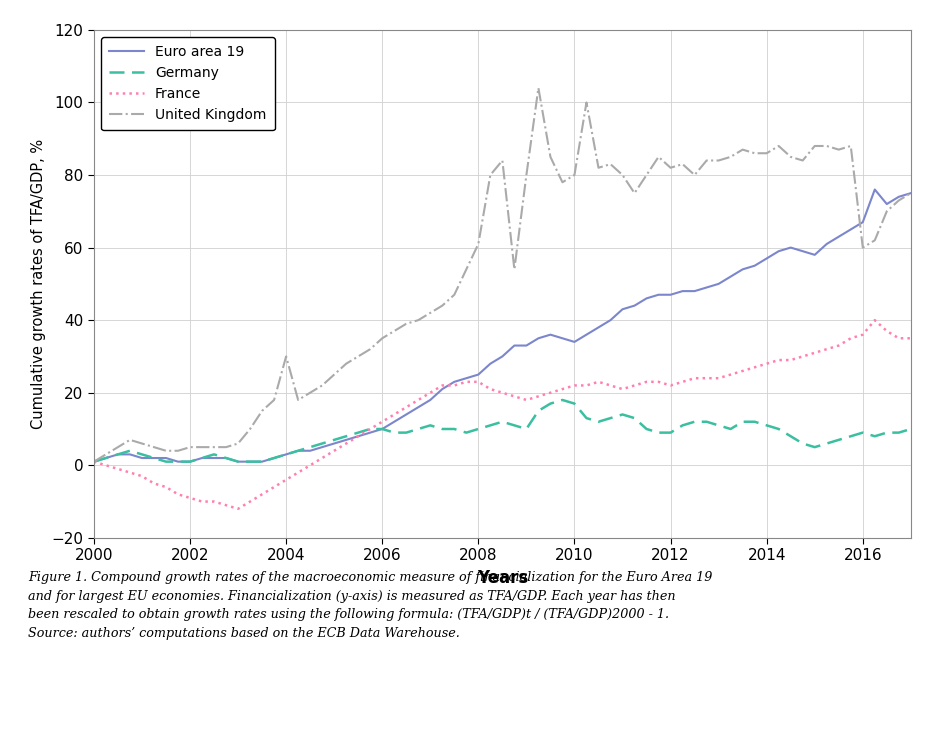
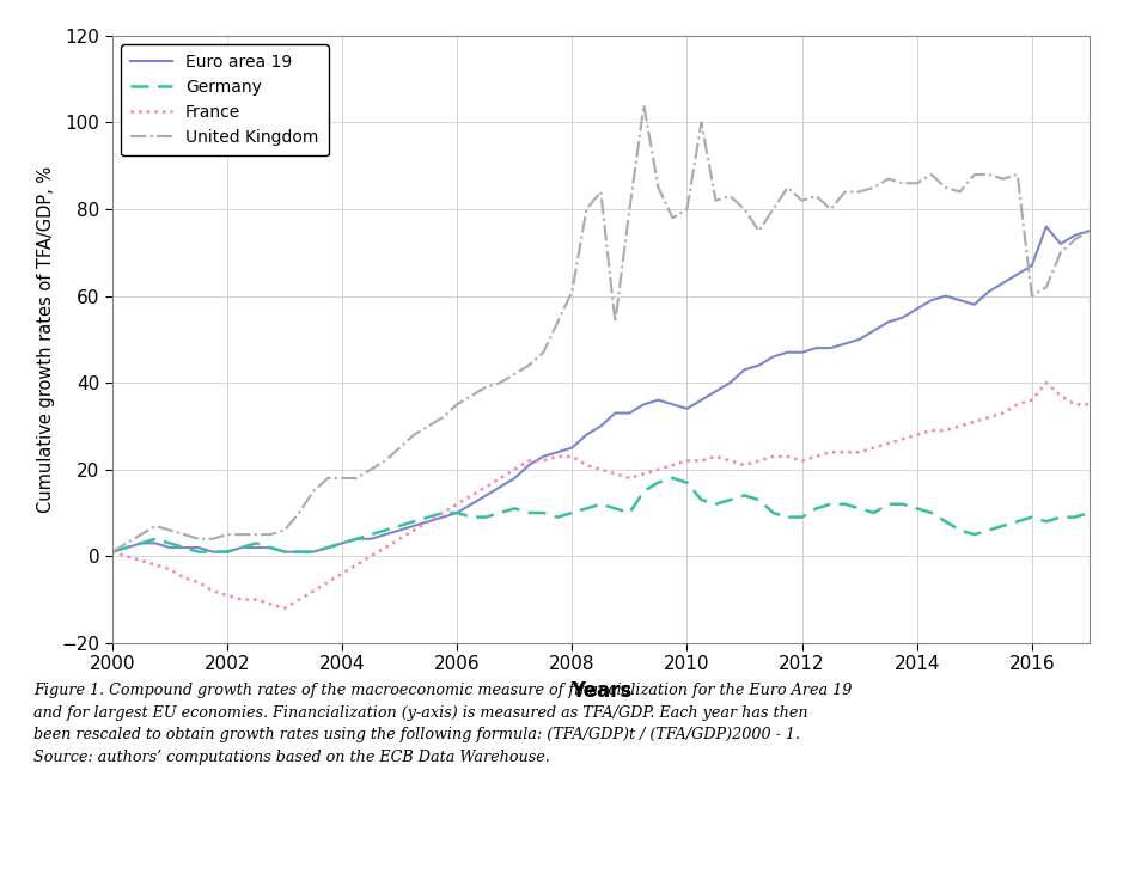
United Kingdom/2004: 30 -> 18
